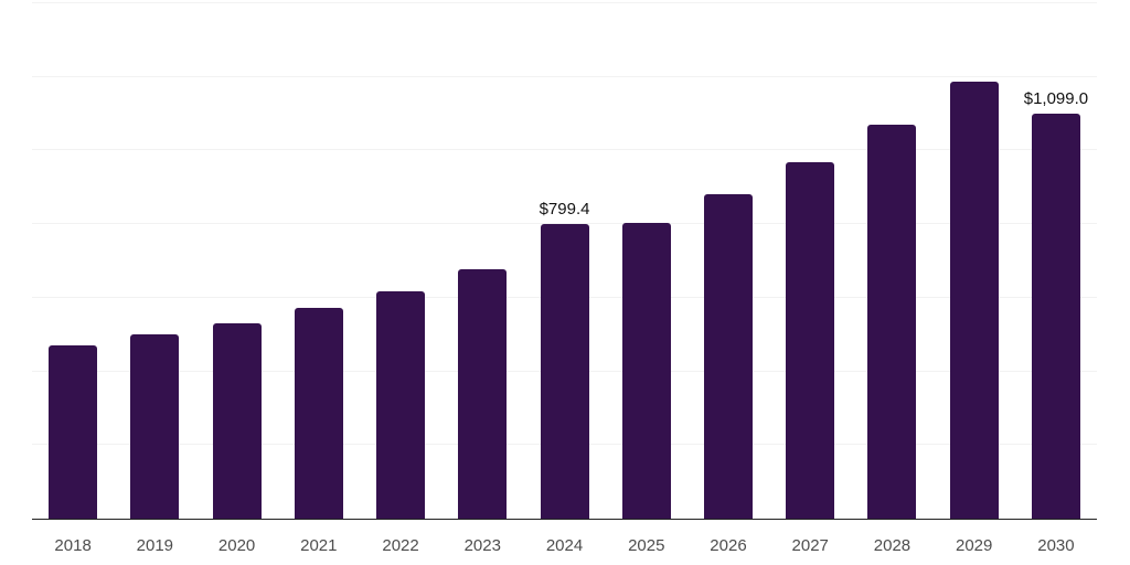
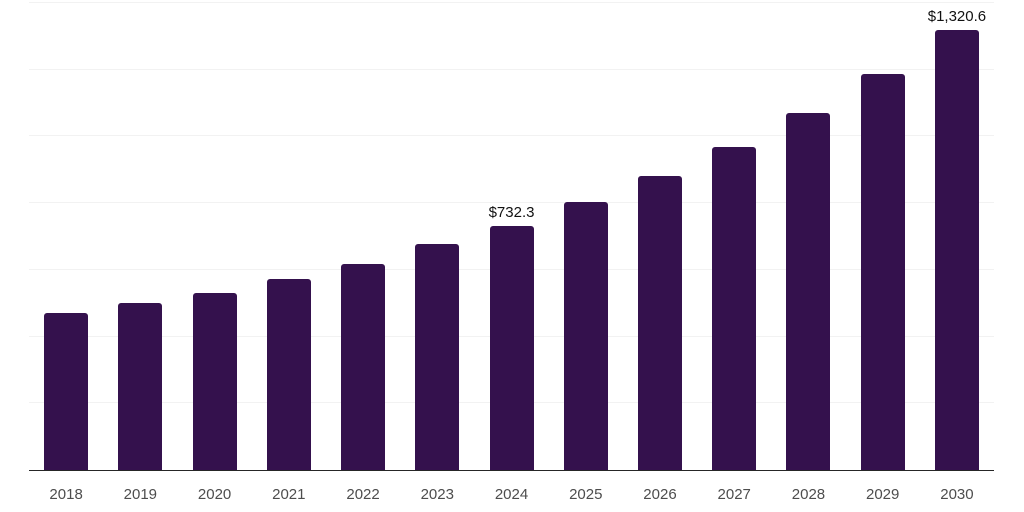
2024: $799.4 -> $732.3
2030: $1,099.0 -> $1,320.6
